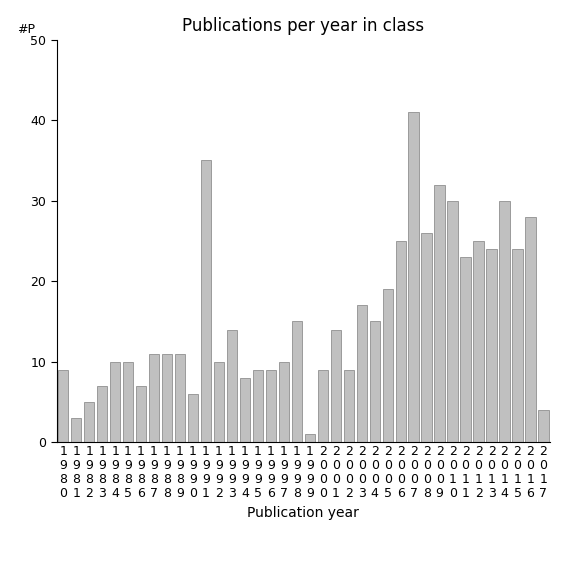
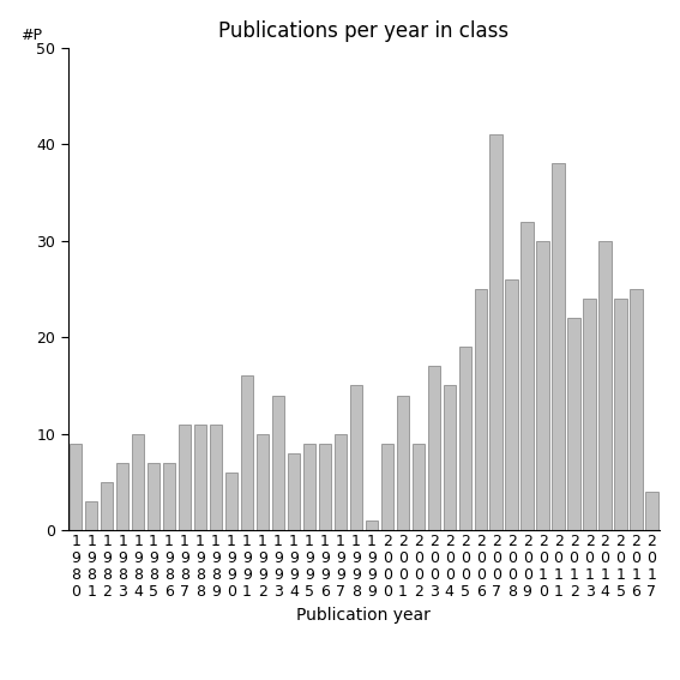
1 9 8 5: 10 -> 7
1 9 9 1: 35 -> 16
2 0 1 1: 23 -> 38
2 0 1 2: 25 -> 22
2 0 1 6: 28 -> 25
